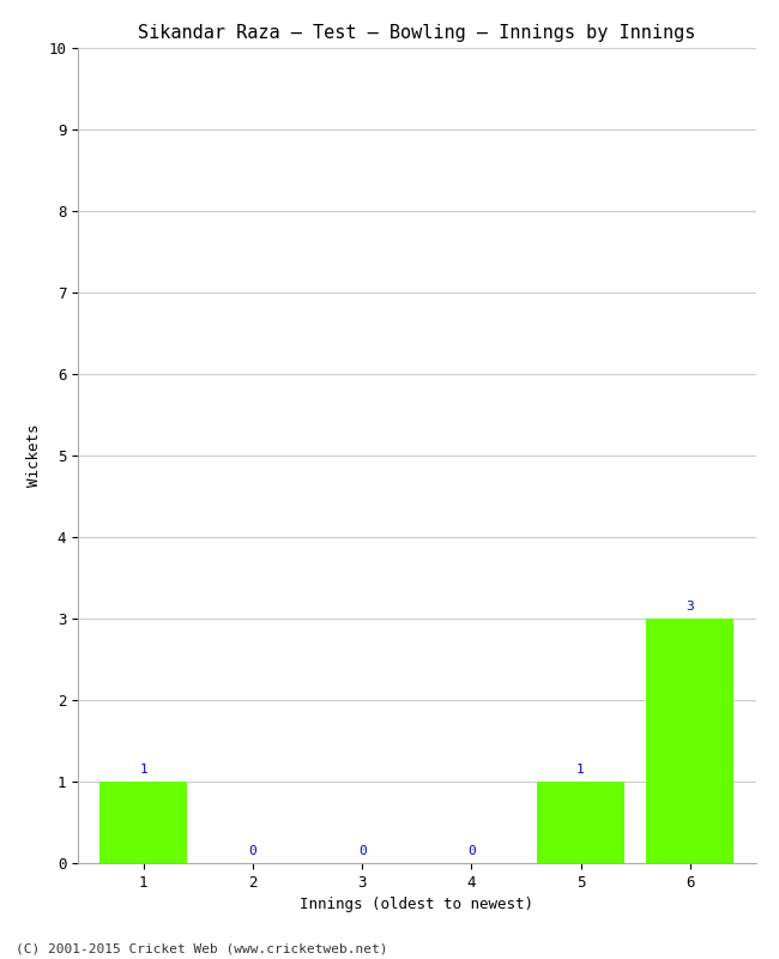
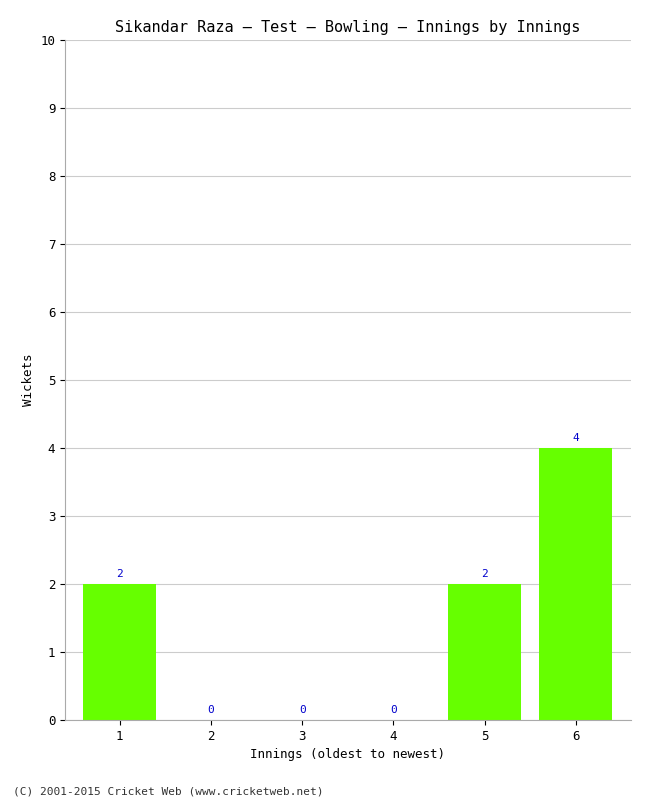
1: 1 -> 2
5: 1 -> 2
6: 3 -> 4
